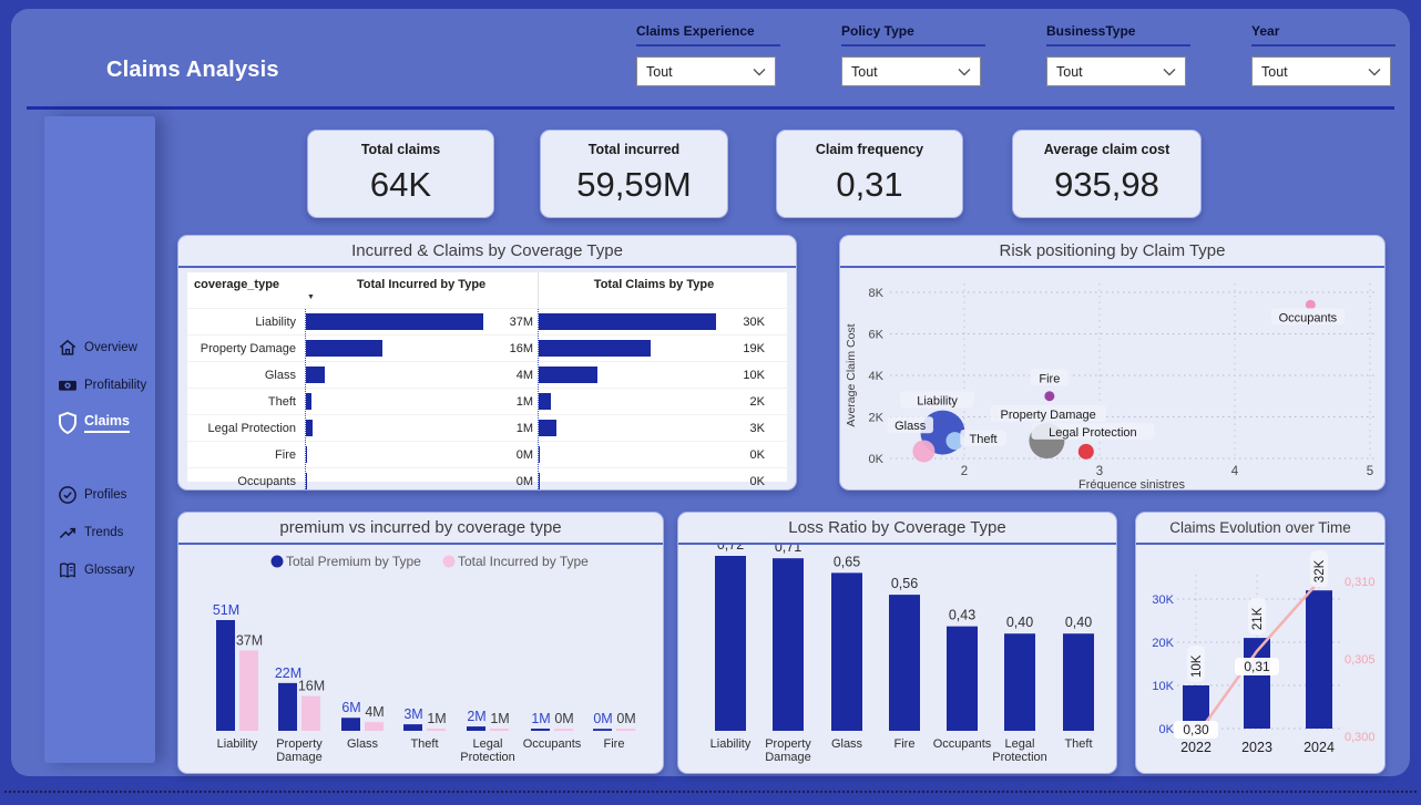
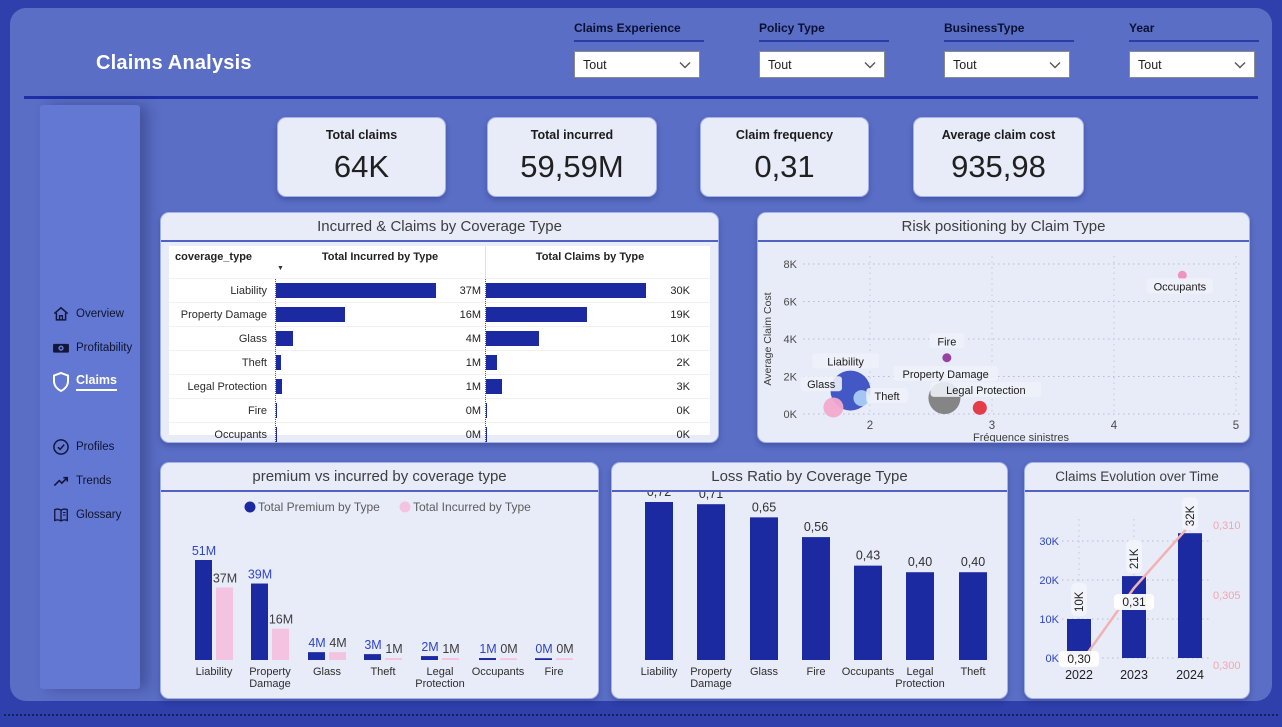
premium vs incurred by coverage type/Total Premium by Type/Property Damage: 22M -> 39M
premium vs incurred by coverage type/Total Premium by Type/Glass: 6M -> 4M
